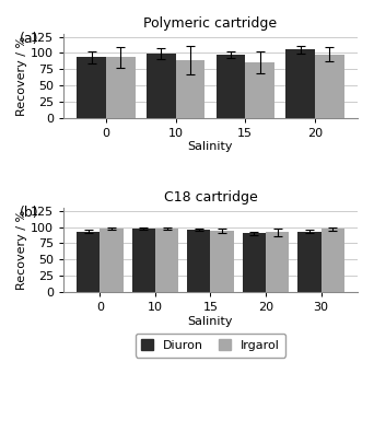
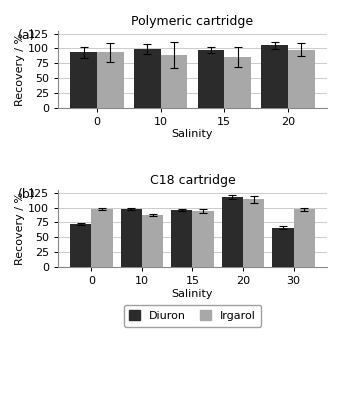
C18 cartridge/Diuron/0: 93 -> 72
C18 cartridge/Irgarol/10: 97 -> 88
C18 cartridge/Diuron/20: 90 -> 118
C18 cartridge/Irgarol/20: 92 -> 114
C18 cartridge/Diuron/30: 93 -> 66
